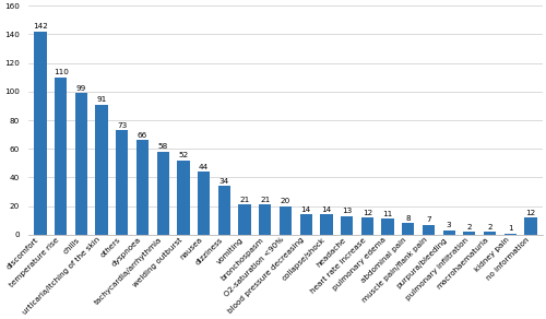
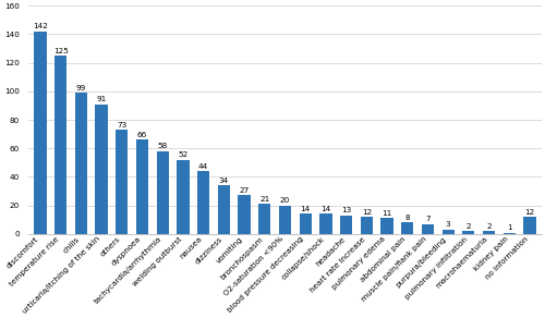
temperature rise: 110 -> 125
vomiting: 21 -> 27
